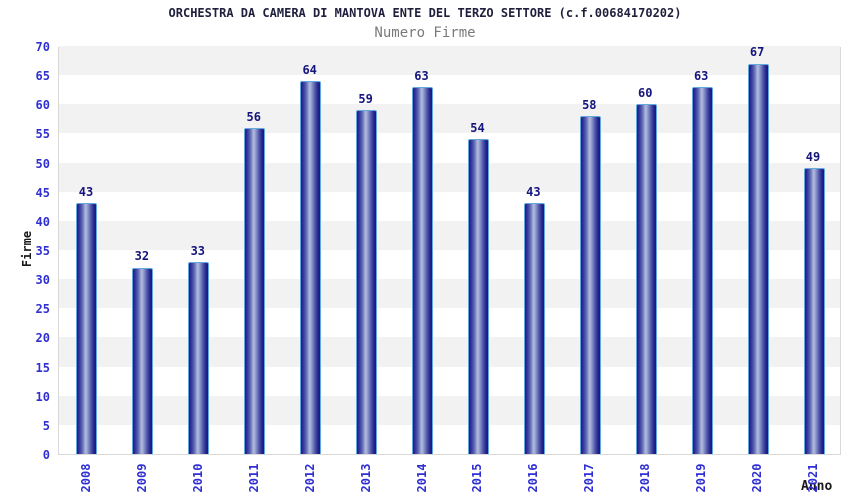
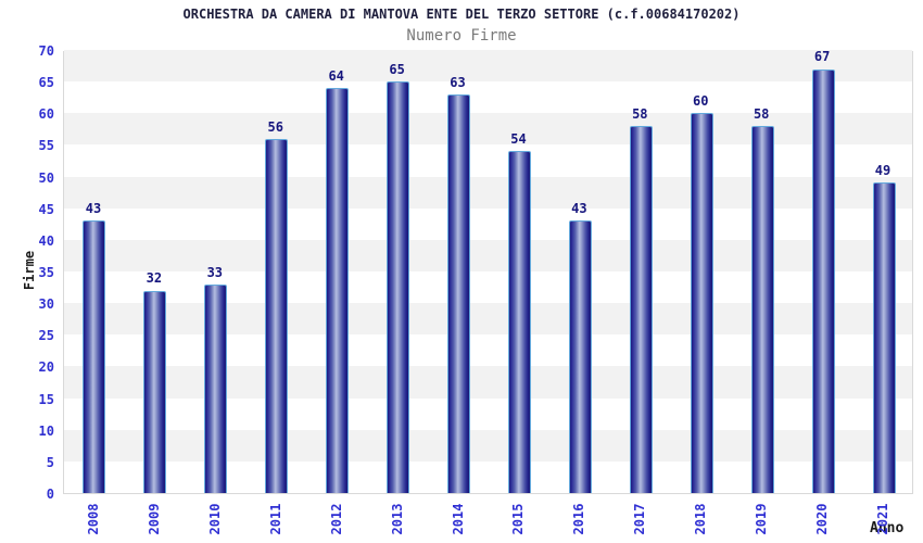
2013: 59 -> 65
2019: 63 -> 58
